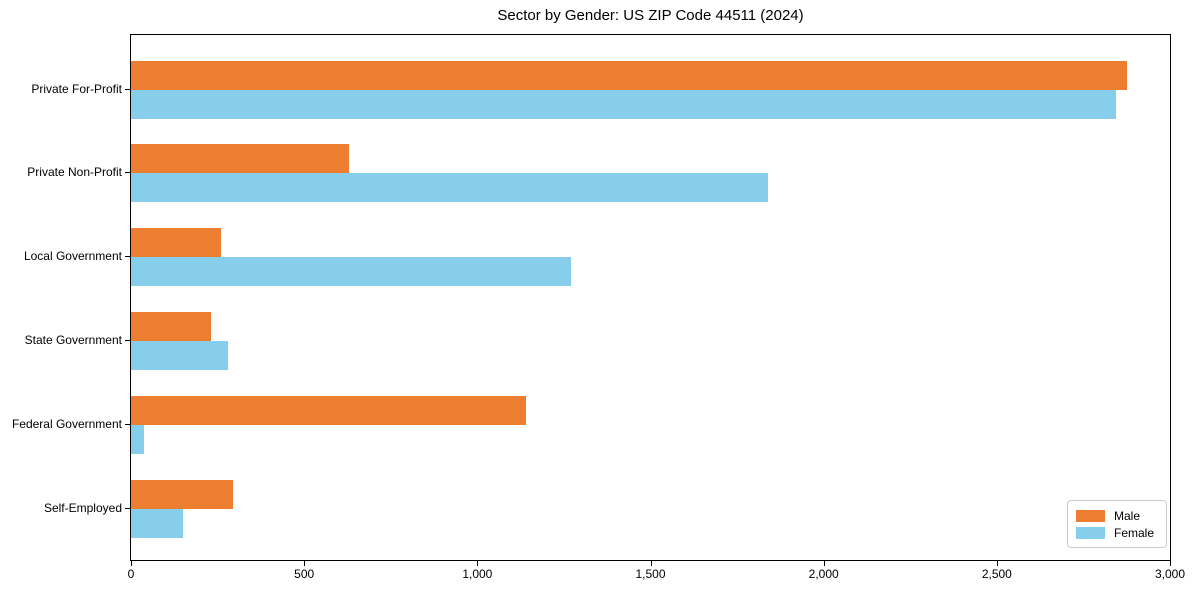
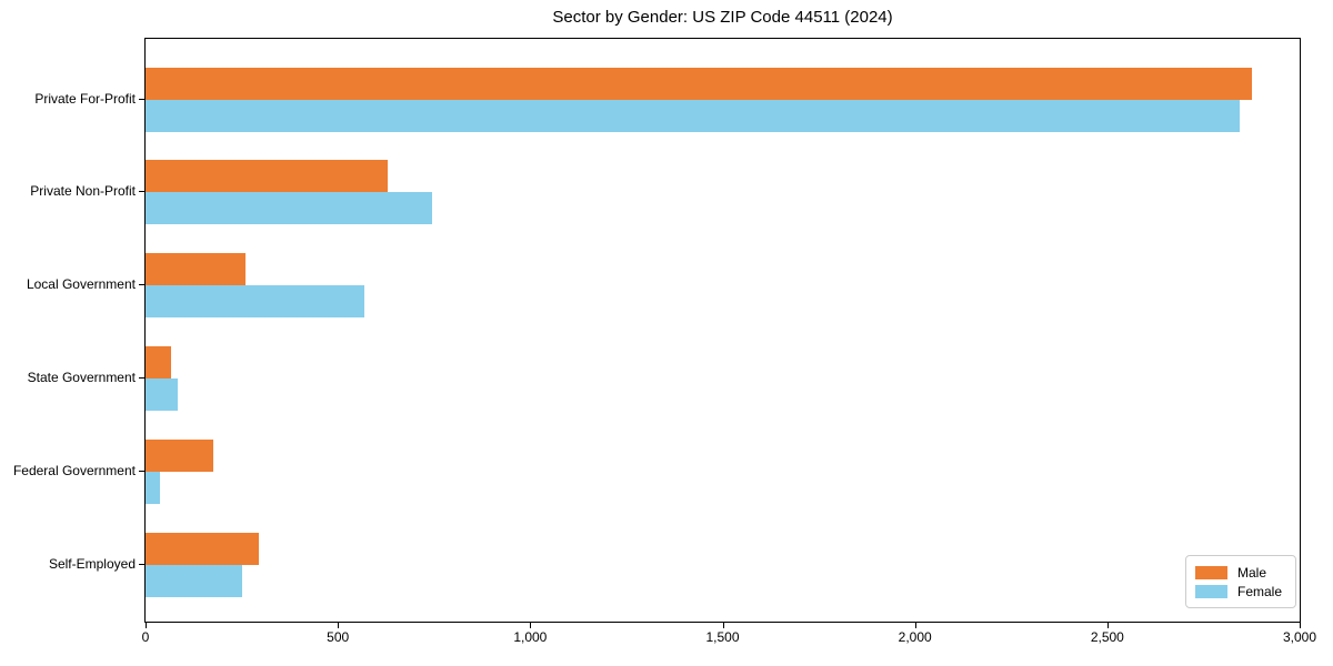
Female/Private Non-Profit: 1840 -> 740
Female/Local Government: 1270 -> 570
Male/State Government: 230 -> 60
Female/State Government: 280 -> 80
Male/Federal Government: 1140 -> 180
Female/Self-Employed: 150 -> 250
